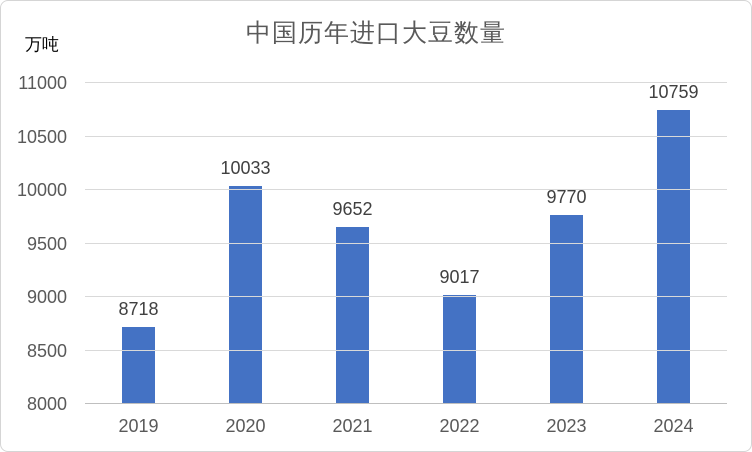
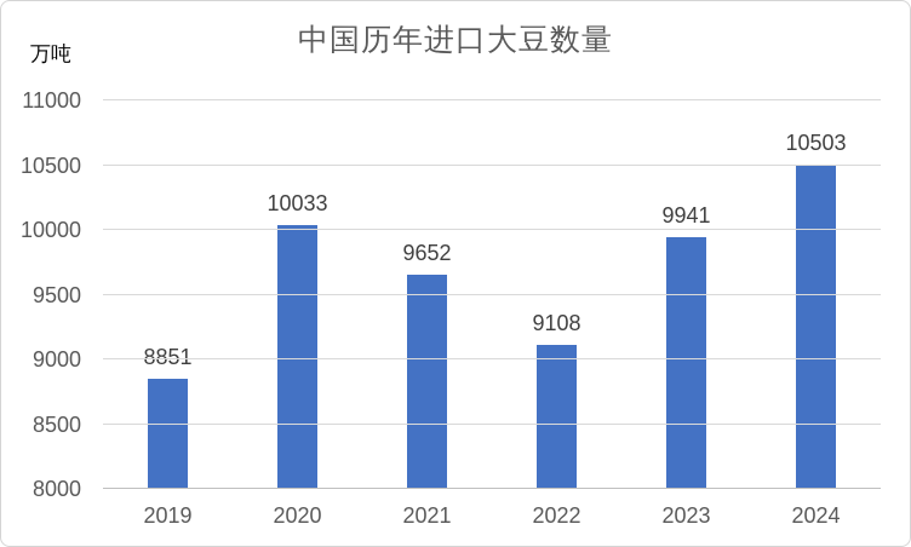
2019: 8718 -> 8851
2022: 9017 -> 9108
2023: 9770 -> 9941
2024: 10759 -> 10503
